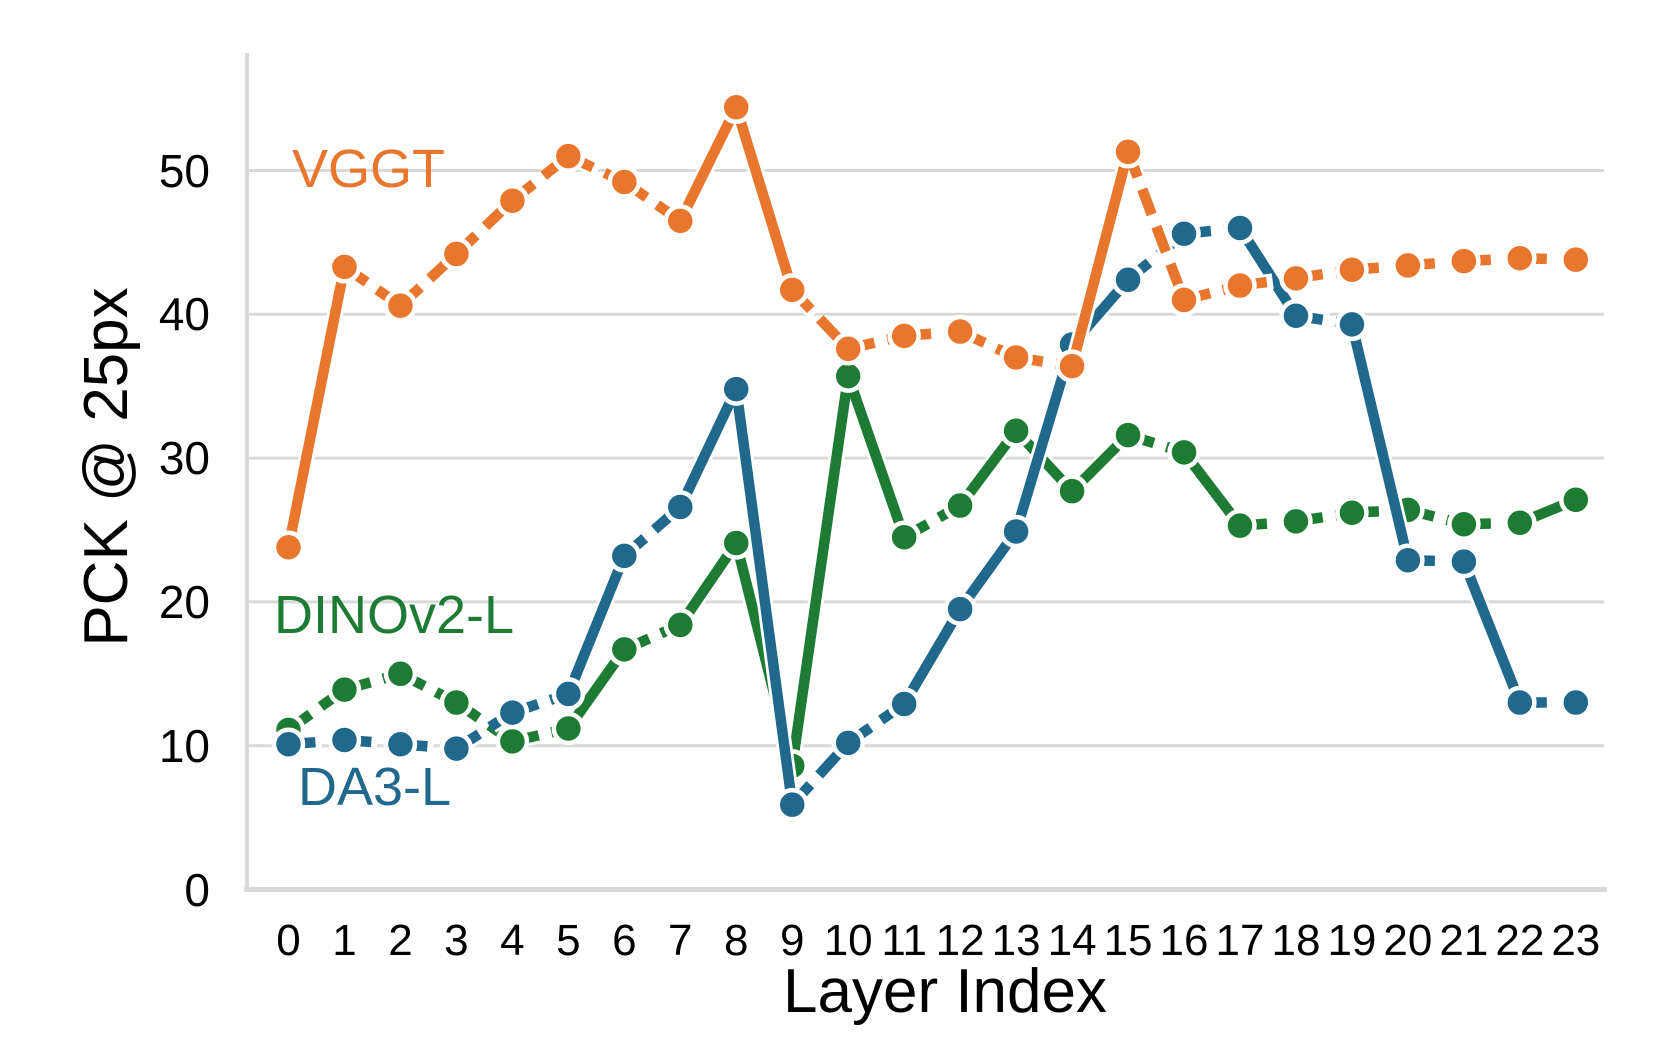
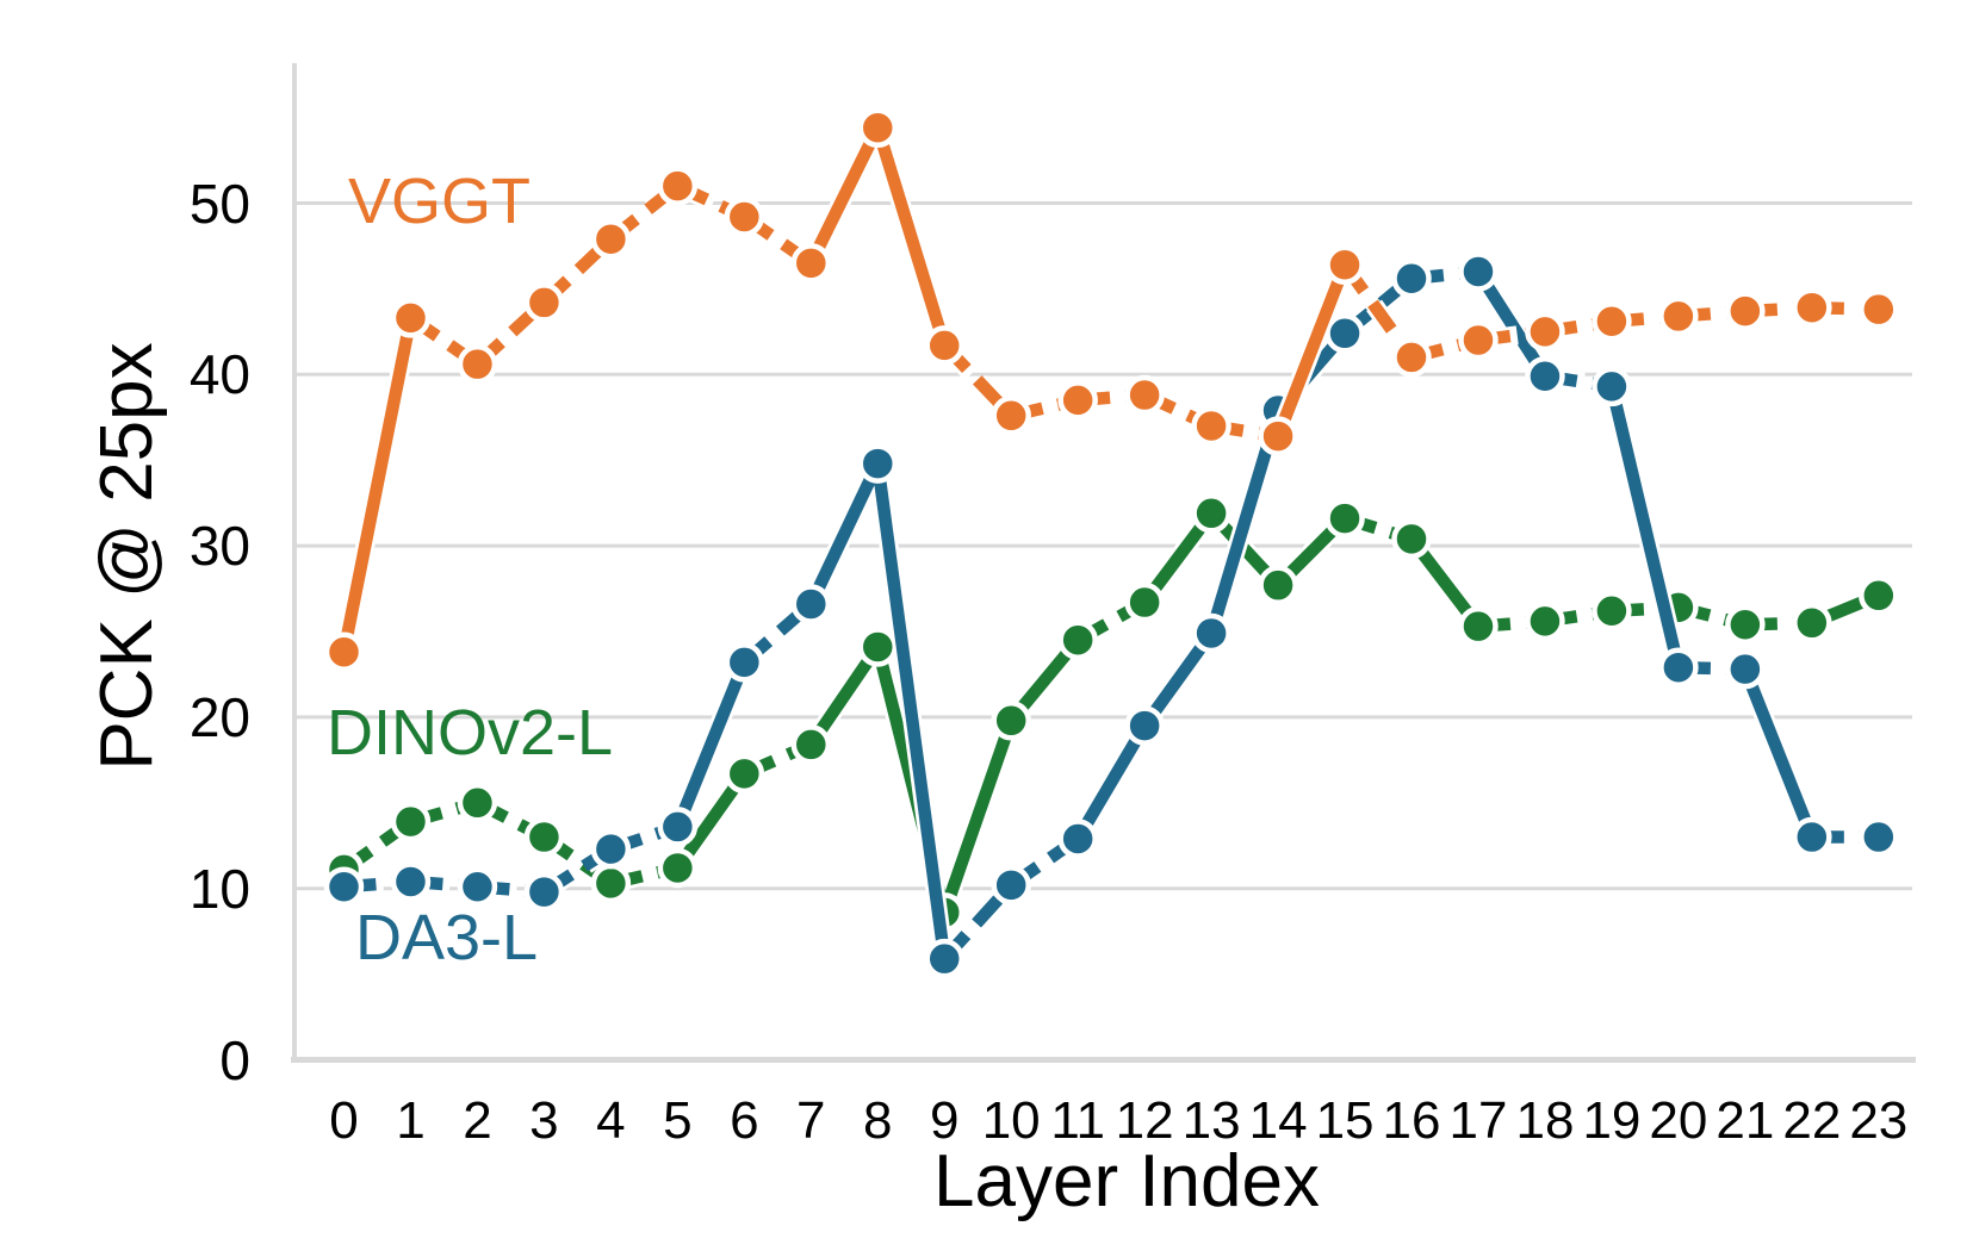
DINOv2-L/10: 35.7 -> 19.8
VGGT/15: 51.3 -> 46.4
